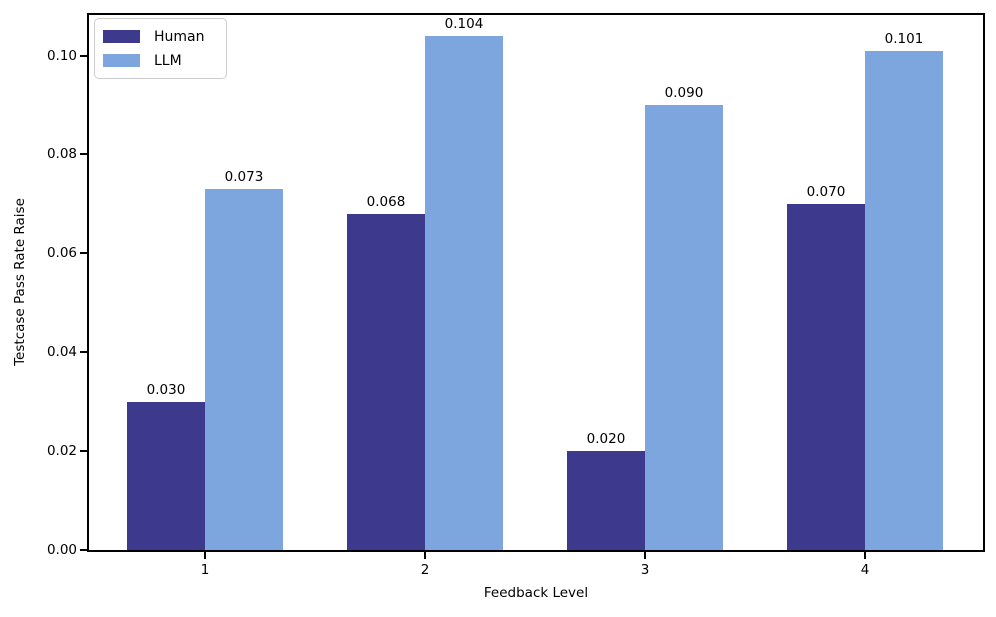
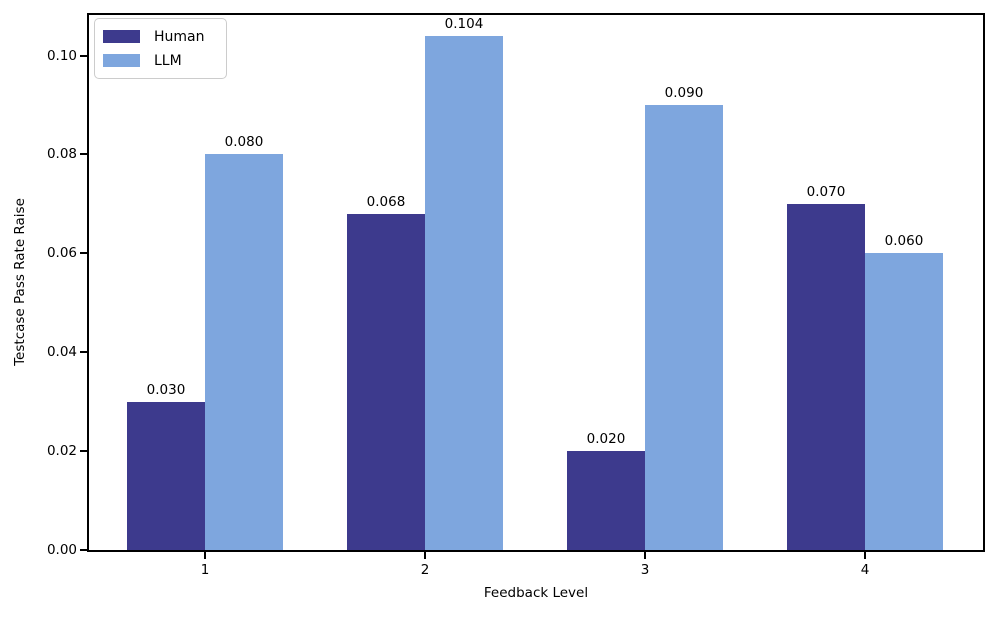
LLM/1: 0.073 -> 0.080
LLM/4: 0.101 -> 0.060
